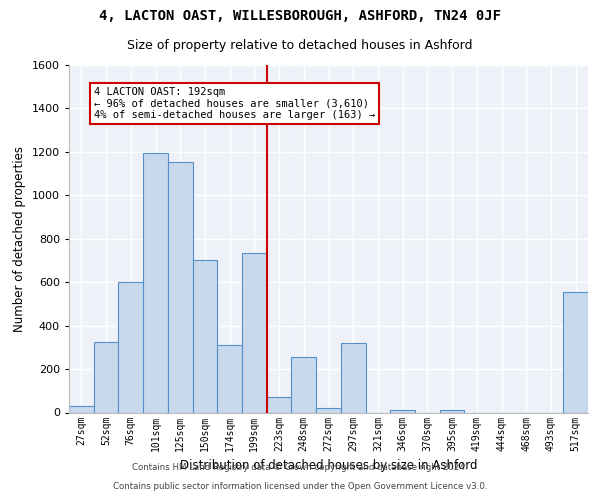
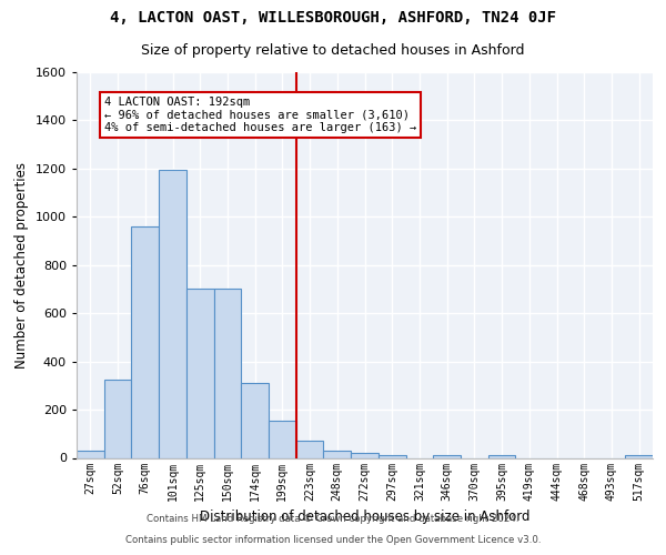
76sqm: 600 -> 960
125sqm: 1155 -> 700
199sqm: 735 -> 155
248sqm: 255 -> 30
297sqm: 320 -> 12
517sqm: 555 -> 12
